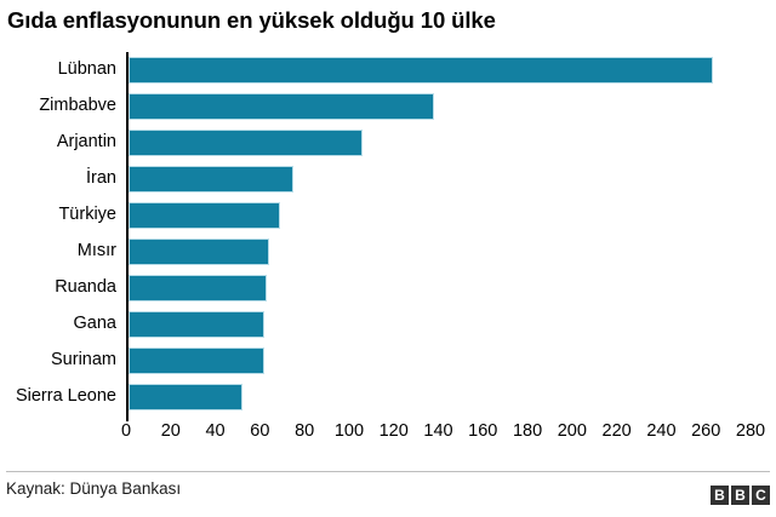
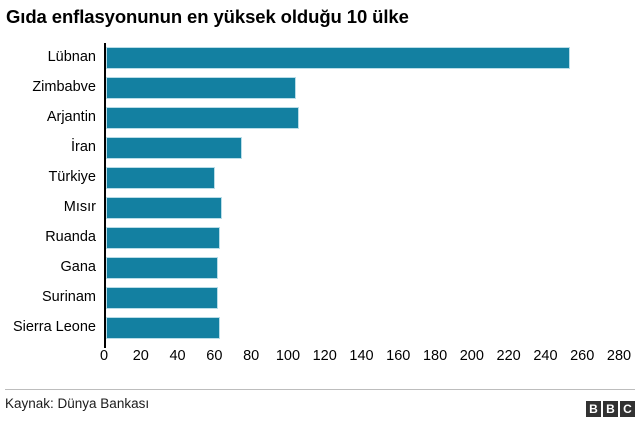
Lübnan: 261 -> 251
Zimbabve: 136 -> 102
Türkiye: 67 -> 58
Sierra Leone: 50 -> 61
